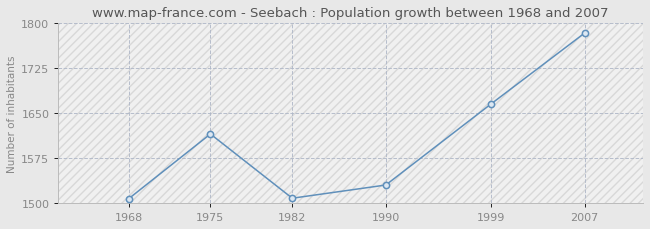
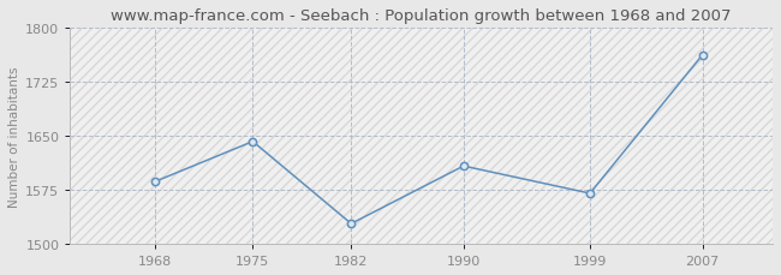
1968: 1507 -> 1586
1975: 1615 -> 1642
1982: 1508 -> 1528
1990: 1530 -> 1608
1999: 1665 -> 1570
2007: 1783 -> 1762
